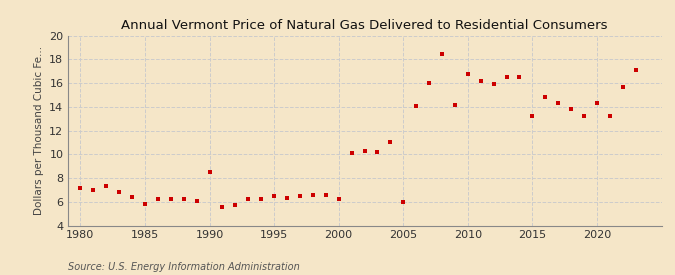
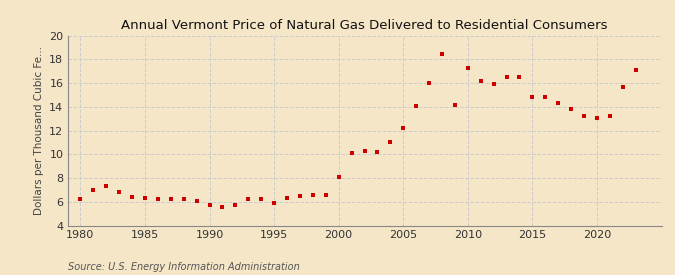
1980: 7.2 -> 6.2
1985: 5.8 -> 6.3
1990: 8.5 -> 5.7
1995: 6.5 -> 5.9
2000: 6.2 -> 8.1
2005: 6.0 -> 12.2
2010: 16.8 -> 17.3
2015: 13.2 -> 14.8
2020: 14.3 -> 13.1
